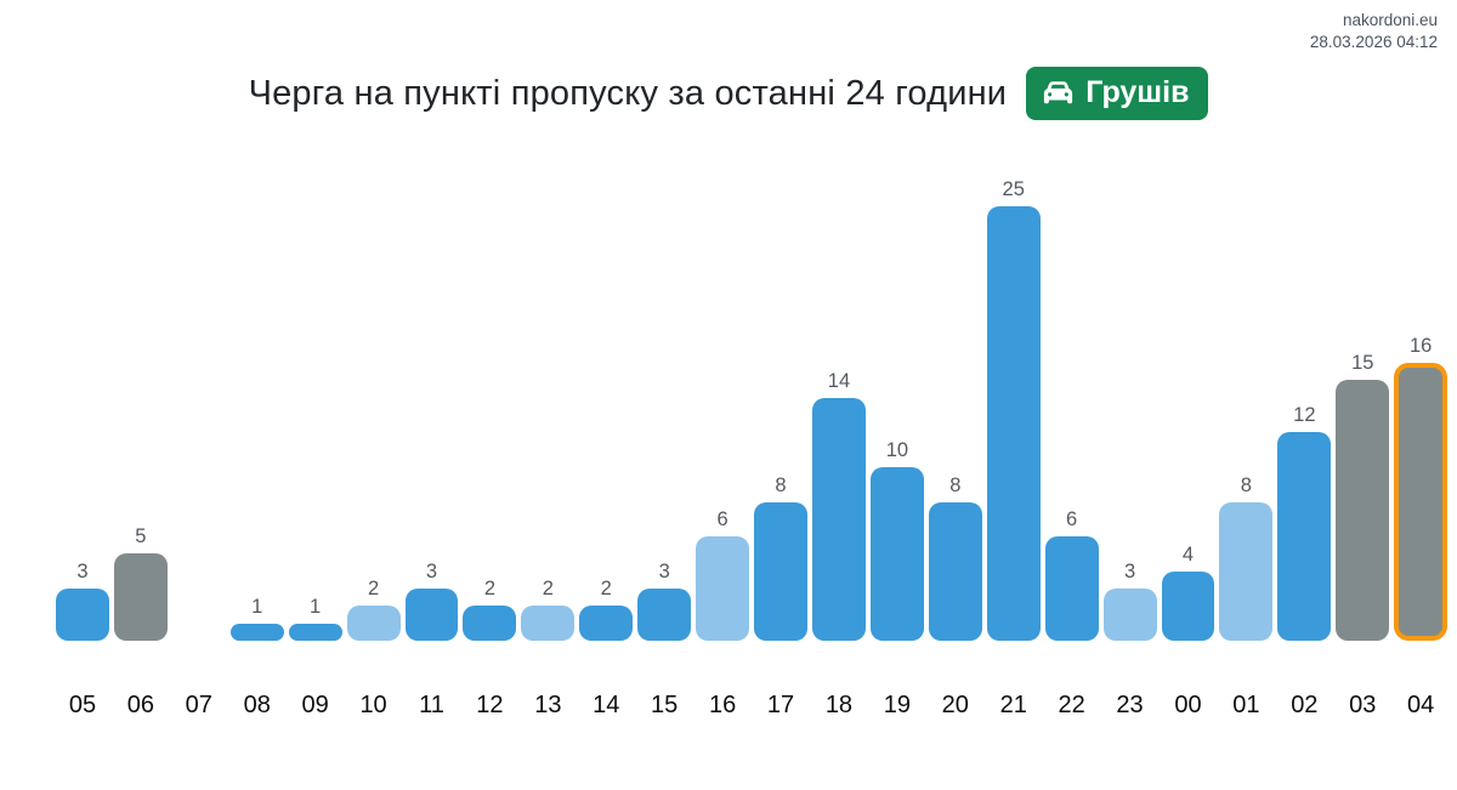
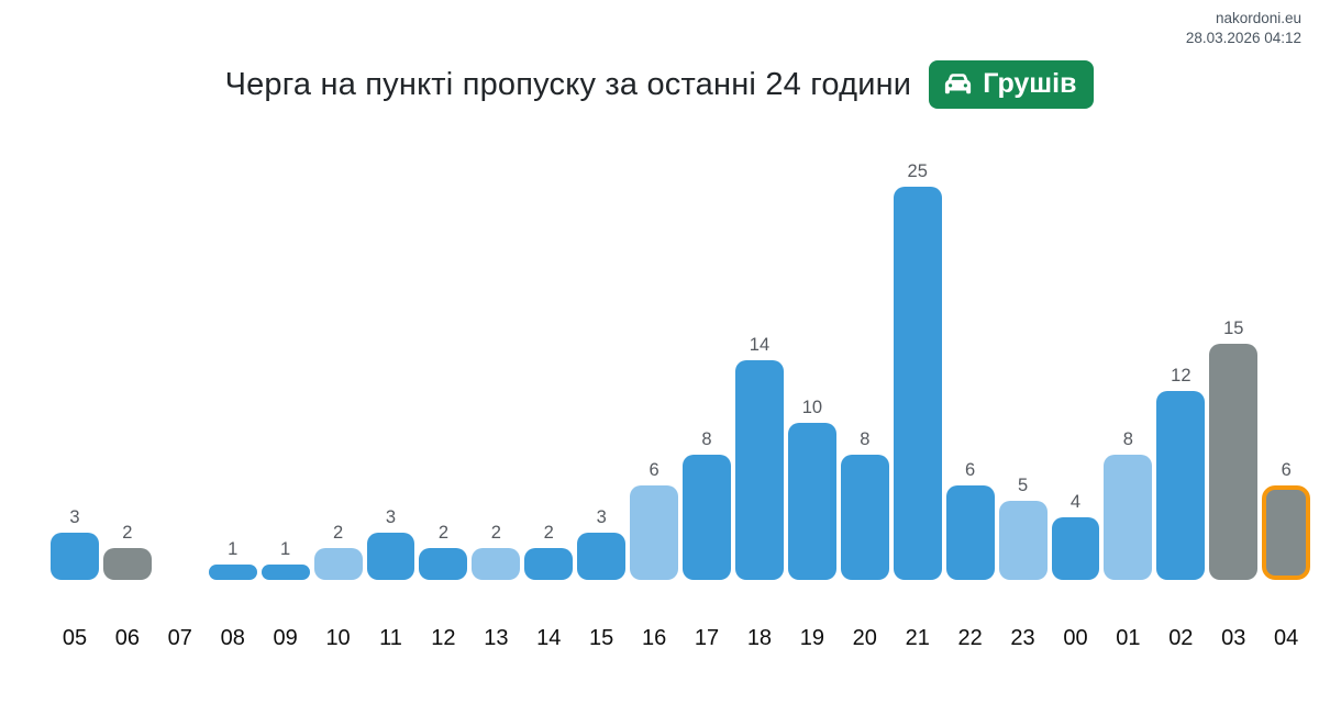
06: 5 -> 2
23: 3 -> 5
04: 16 -> 6
